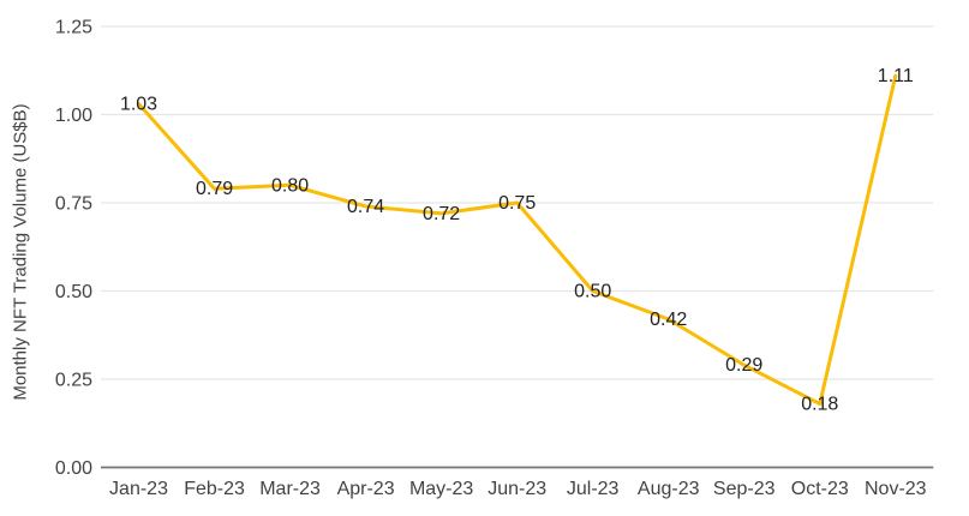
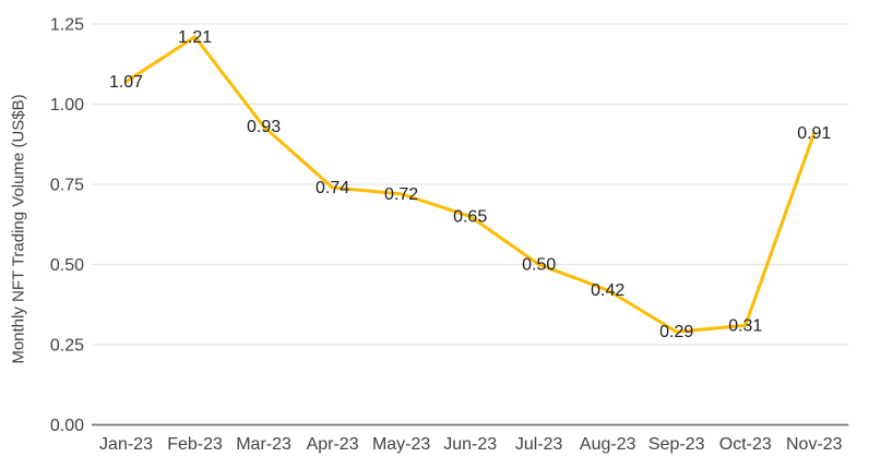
Jan-23: 1.03 -> 1.07
Feb-23: 0.79 -> 1.21
Mar-23: 0.80 -> 0.93
Jun-23: 0.75 -> 0.65
Oct-23: 0.18 -> 0.31
Nov-23: 1.11 -> 0.91
